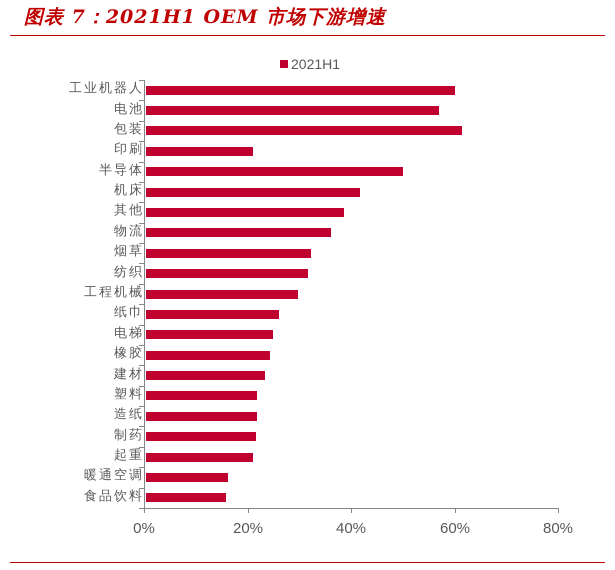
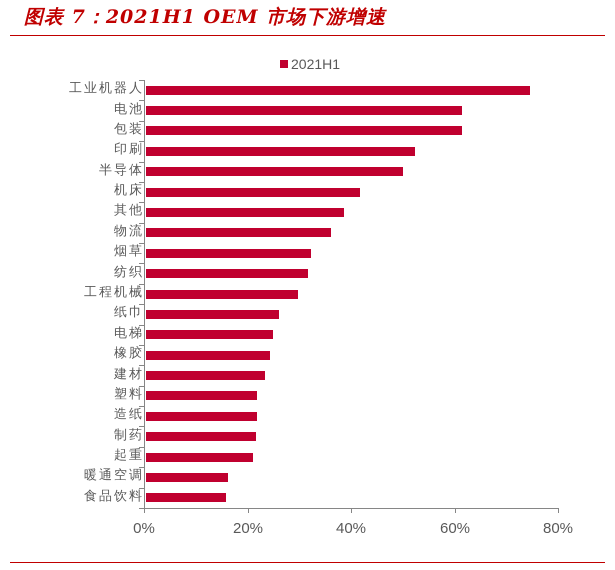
工业机器人: 60% -> 75%
电池: 57% -> 61%
印刷: 21% -> 52%
